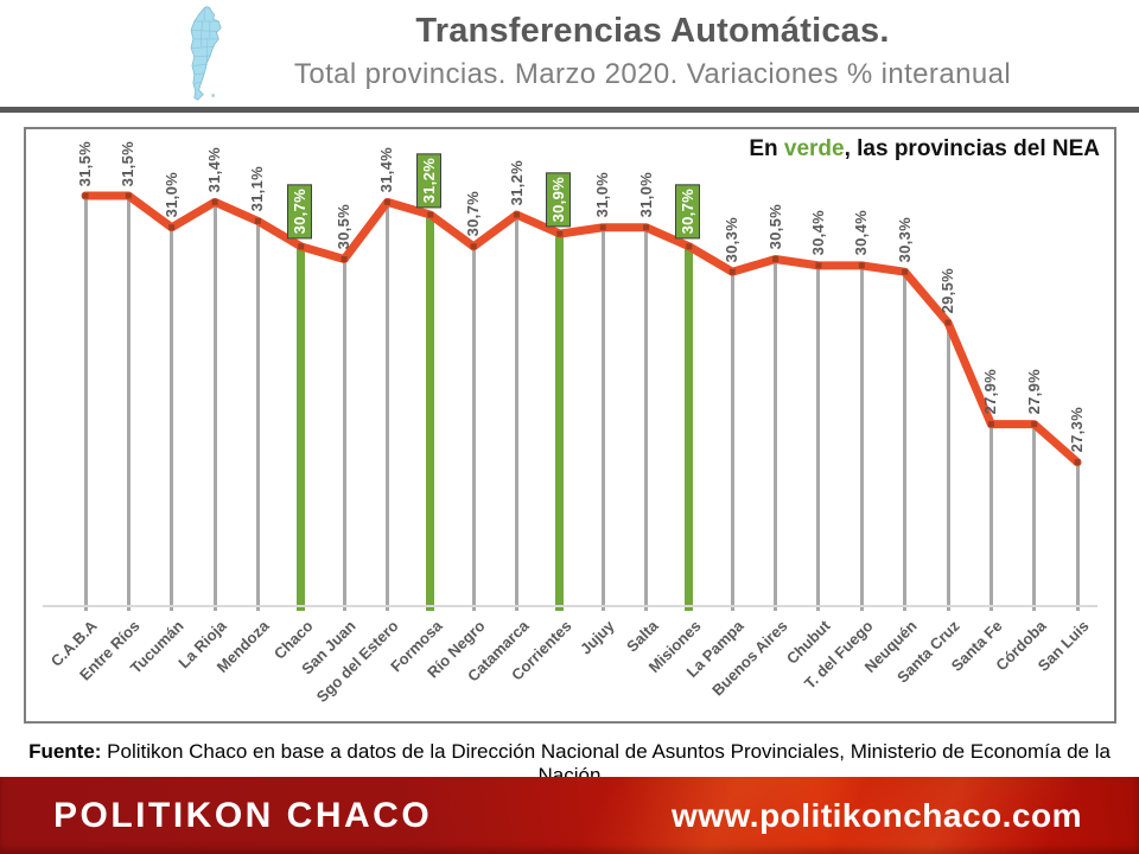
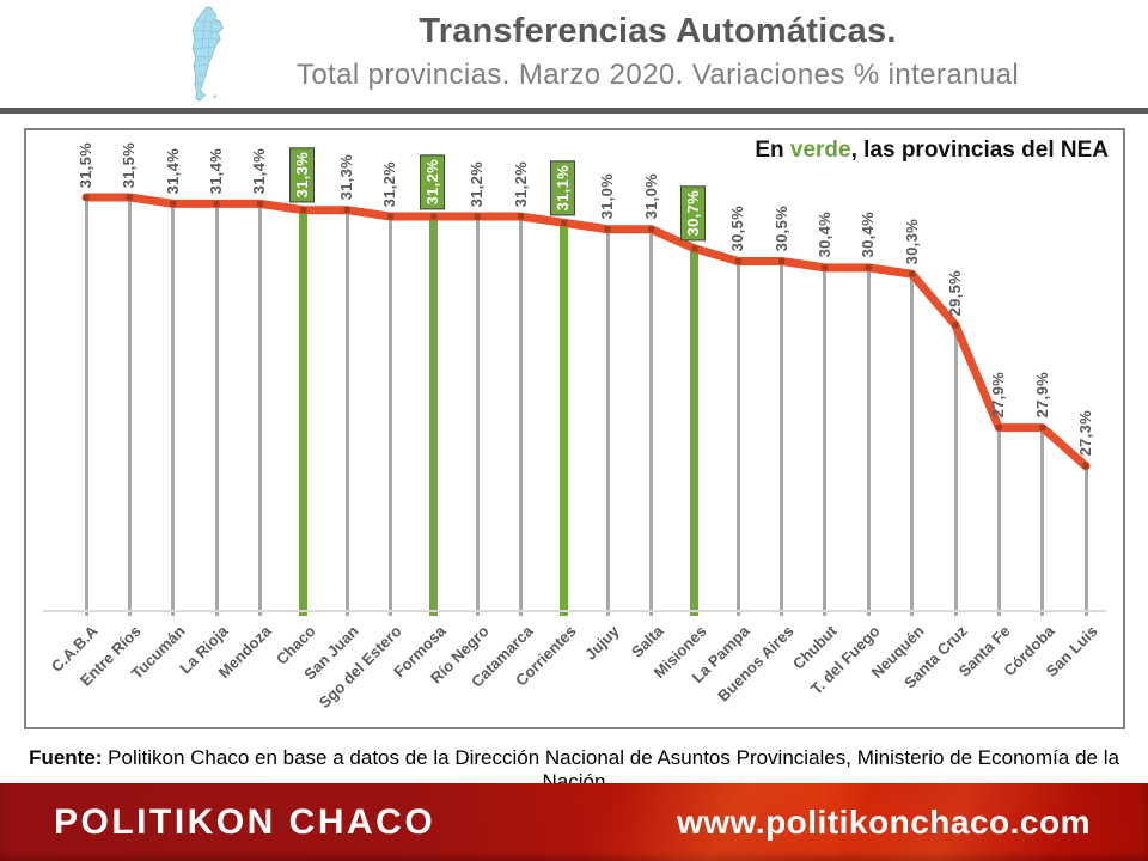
Tucumán: 31,0% -> 31,4%
Mendoza: 31,1% -> 31,4%
Chaco: 30,7% -> 31,3%
San Juan: 30,5% -> 31,3%
Sgo del Estero: 31,4% -> 31,2%
Río Negro: 30,7% -> 31,2%
Corrientes: 30,9% -> 31,1%
La Pampa: 30,3% -> 30,5%
